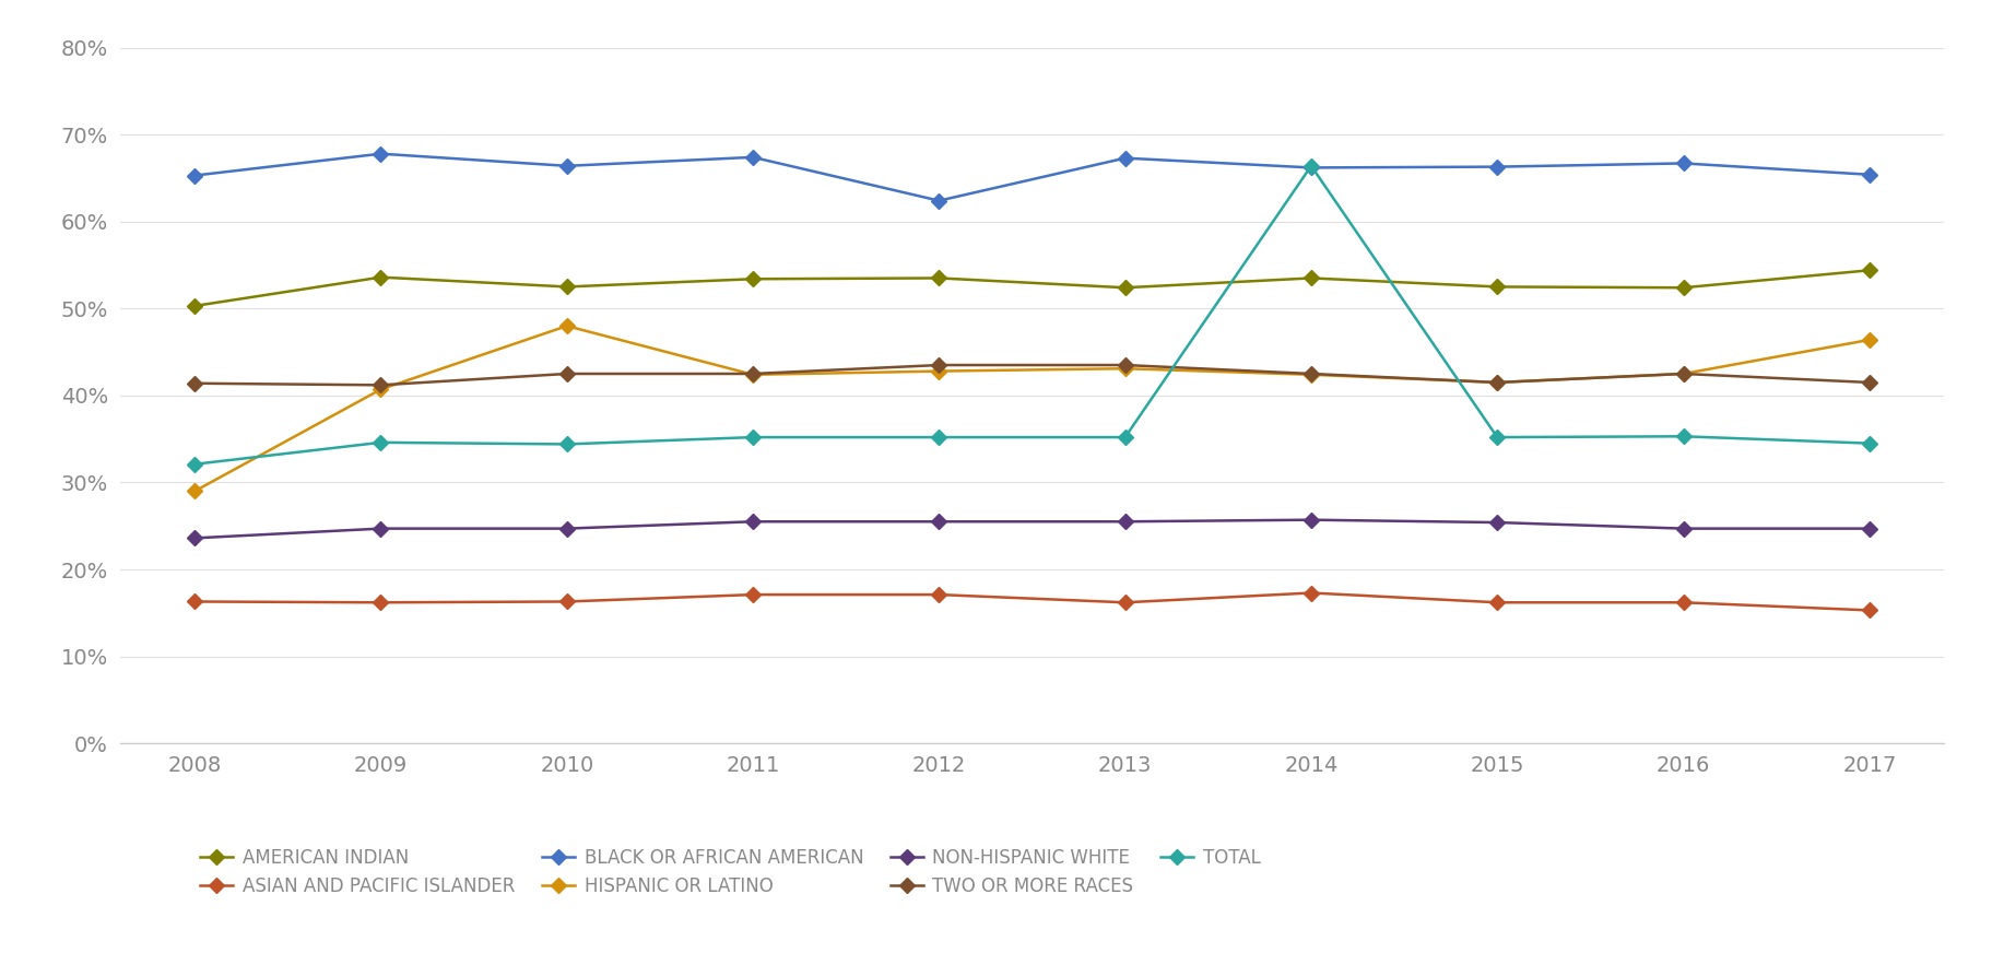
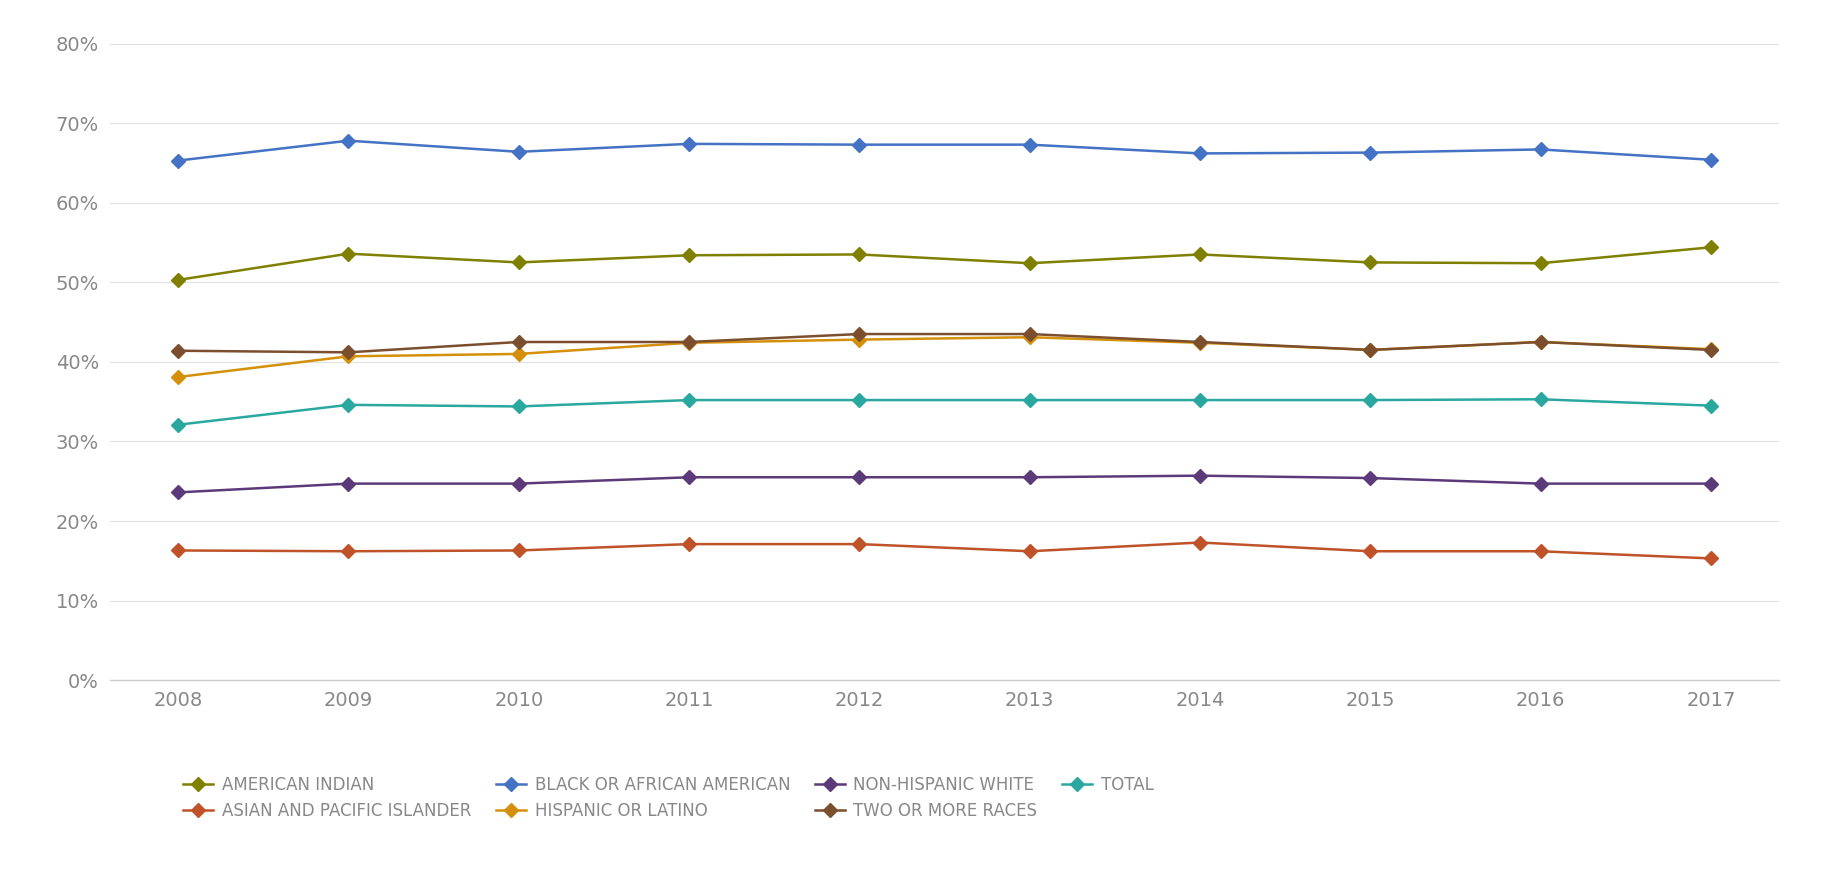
HISPANIC OR LATINO/2008: 29.0% -> 38.1%
HISPANIC OR LATINO/2010: 48.0% -> 41.0%
BLACK OR AFRICAN AMERICAN/2012: 62.4% -> 67.3%
TOTAL/2014: 66.4% -> 35.2%
HISPANIC OR LATINO/2017: 46.4% -> 41.6%
